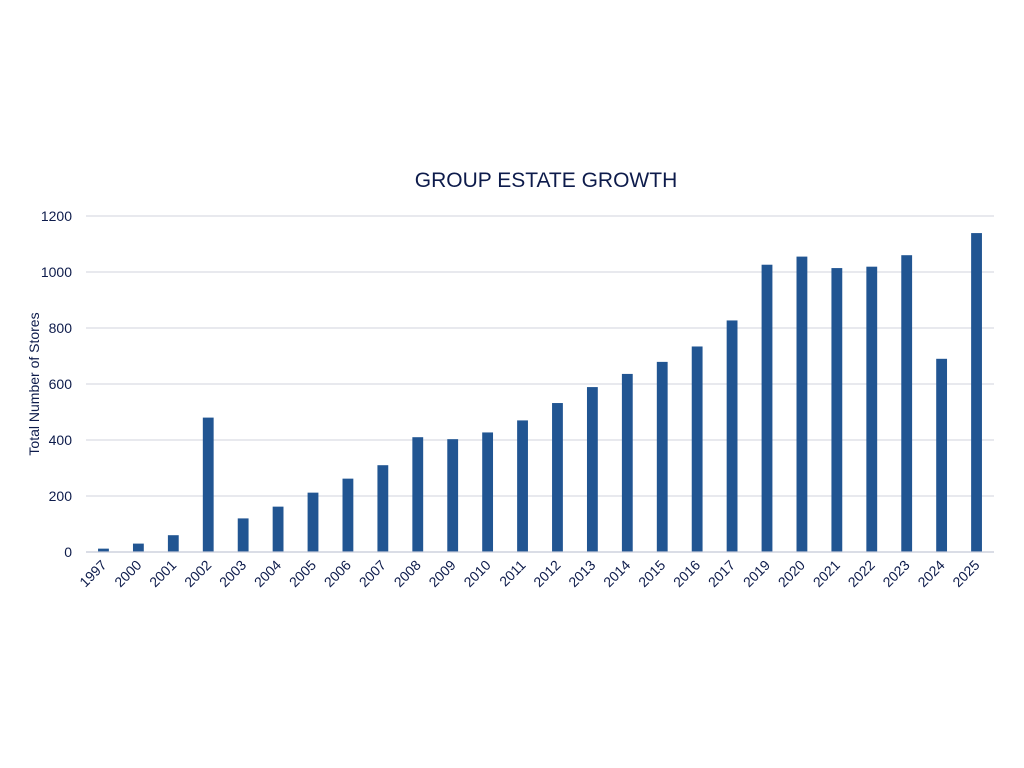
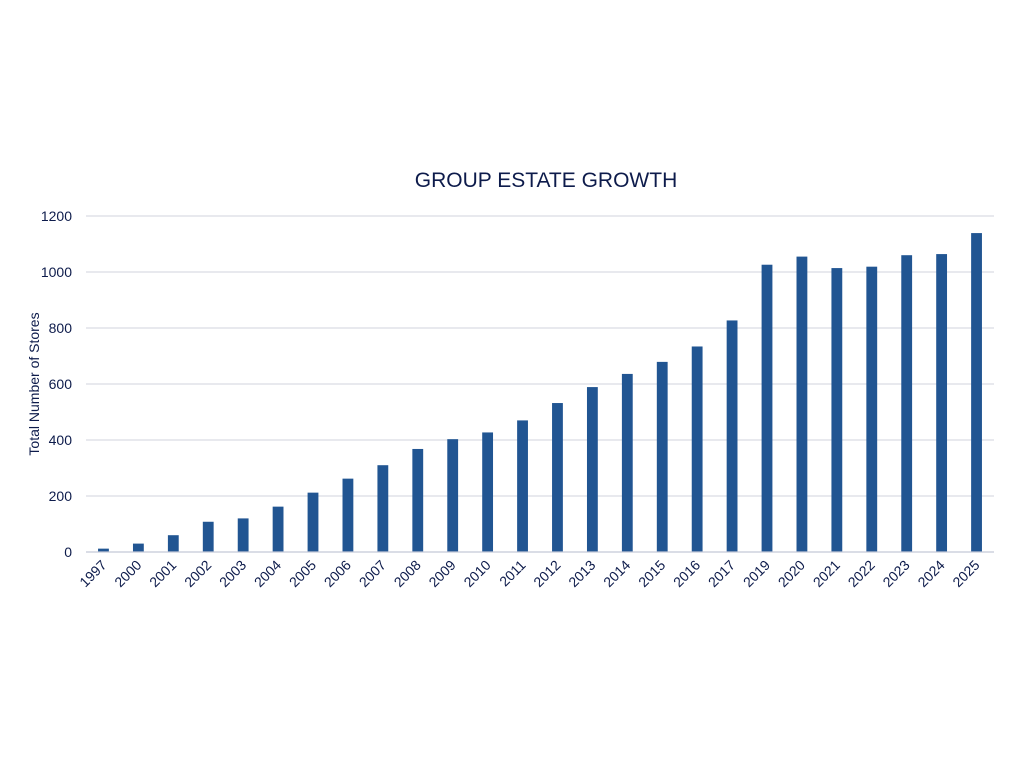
2002: 480 -> 110
2008: 410 -> 370
2024: 690 -> 1060
